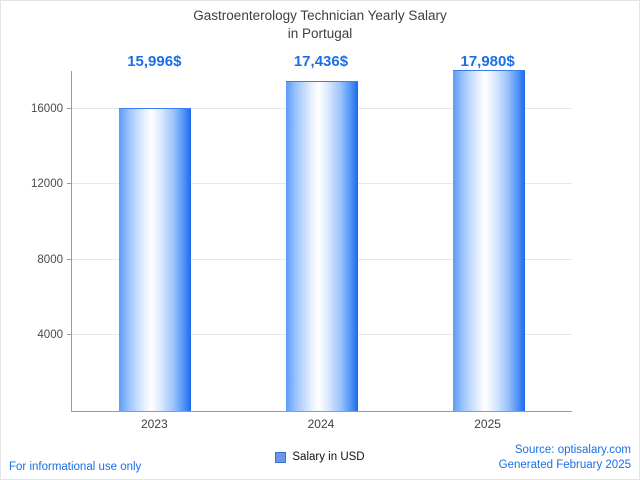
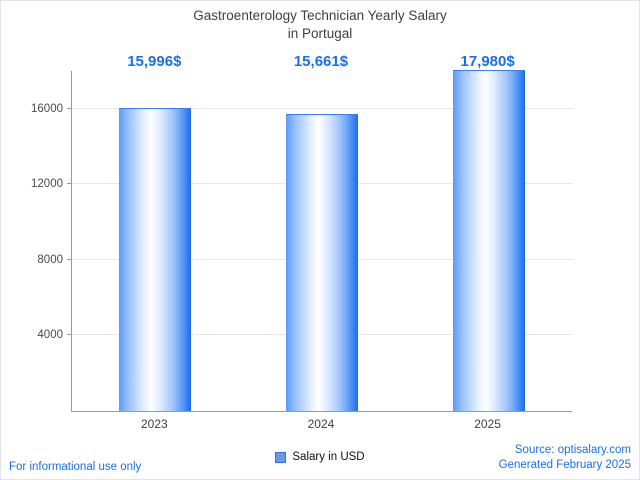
2024: 17,436 -> 15,661
